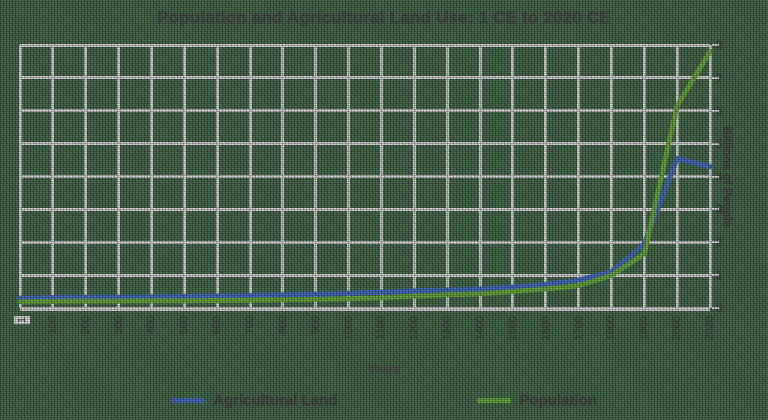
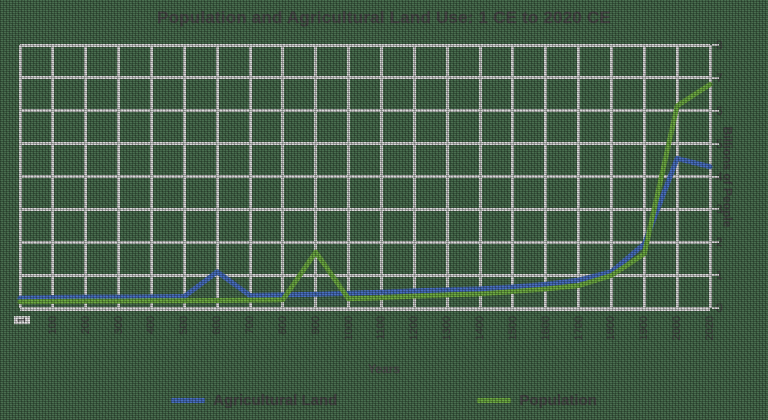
Agricultural Land/600: 0.4 -> 1.1
Population/900: 0.3 -> 1.7
Population/2020: 7.8 -> 6.8
